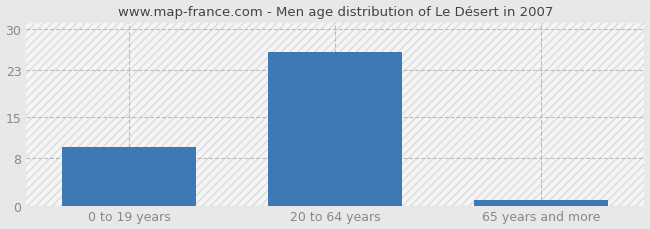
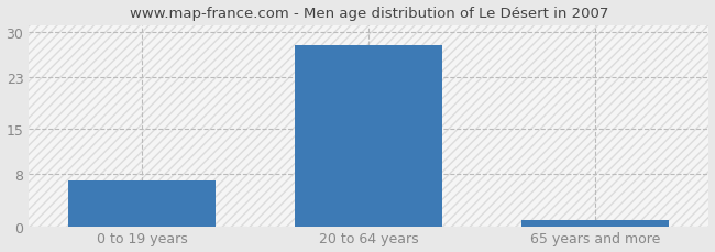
0 to 19 years: 10 -> 7
20 to 64 years: 26 -> 28
